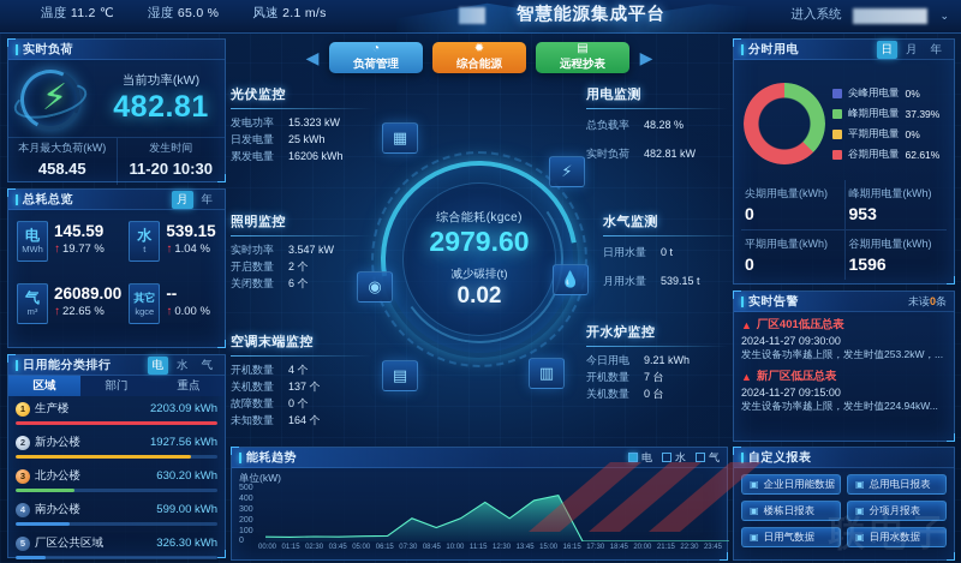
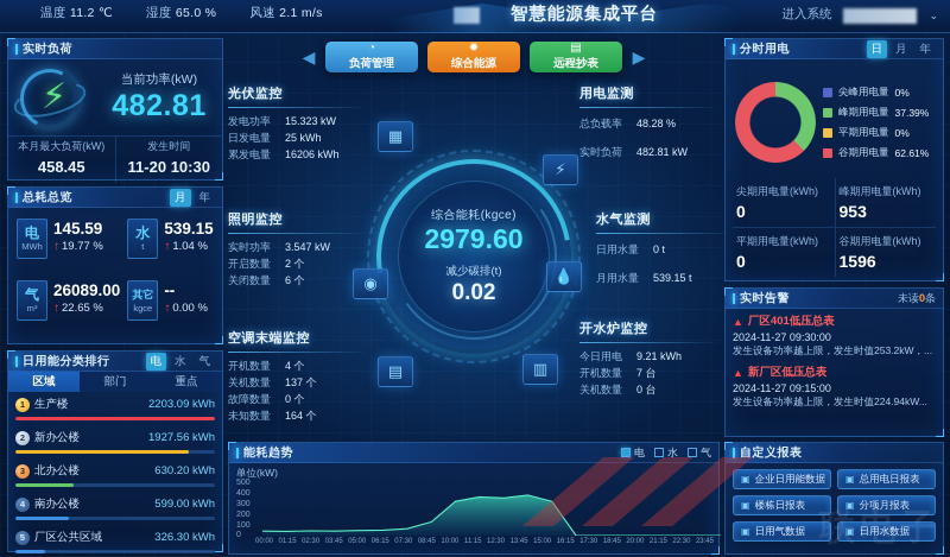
07:30: 200 -> 100
10:00: 200 -> 300
12:30: 200 -> 300
15:00: 400 -> 300
